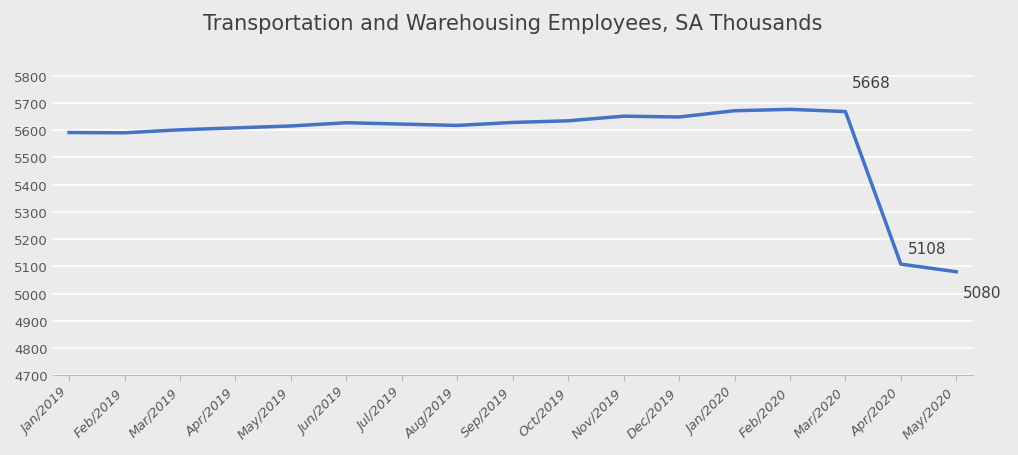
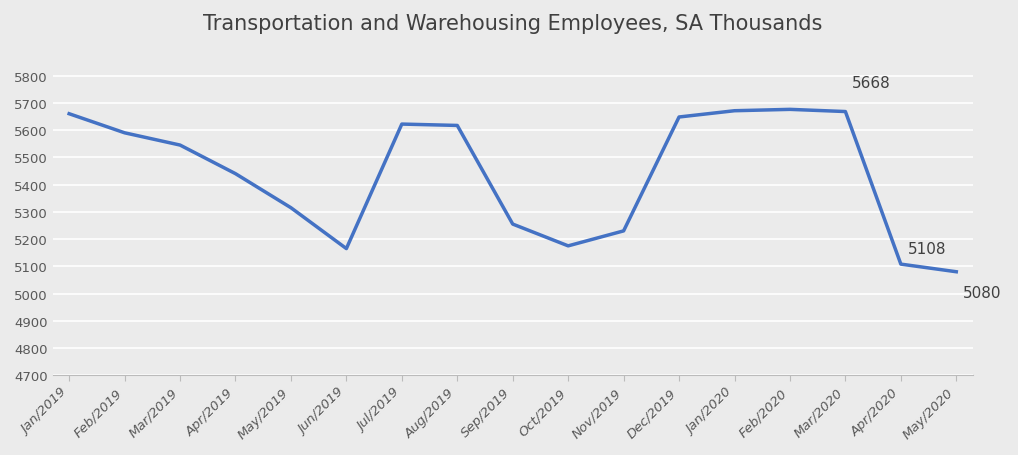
Jan/2019: 5591 -> 5660
Mar/2019: 5601 -> 5545
Apr/2019: 5608 -> 5440
May/2019: 5615 -> 5315
Jun/2019: 5627 -> 5165
Sep/2019: 5628 -> 5255
Oct/2019: 5634 -> 5175
Nov/2019: 5651 -> 5230
